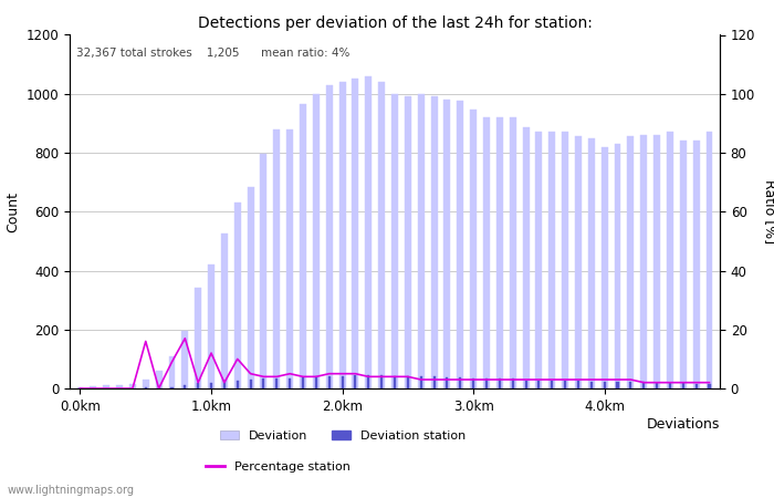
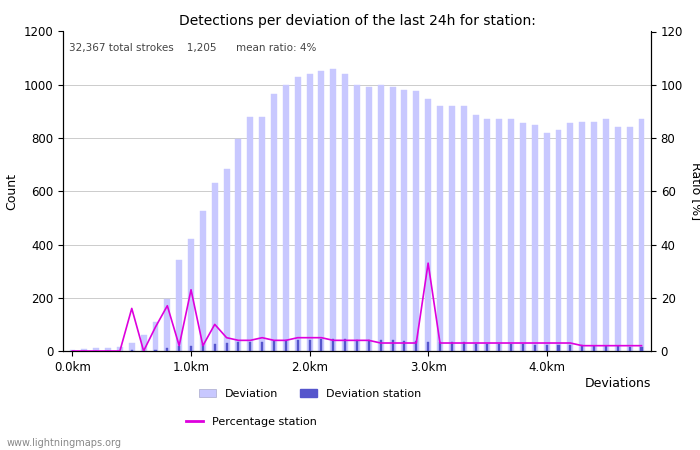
Percentage station/1.0km: 12 -> 23
Percentage station/3.0km: 3 -> 33
